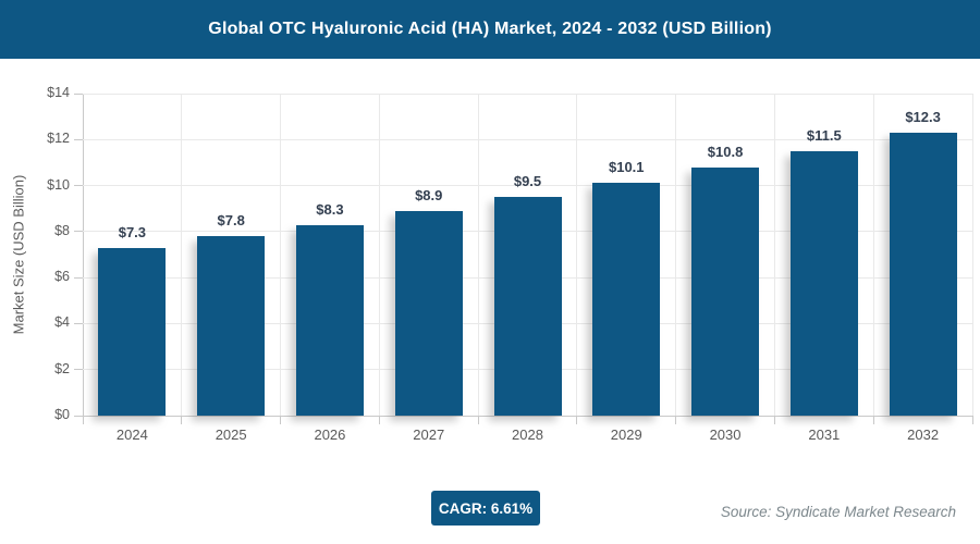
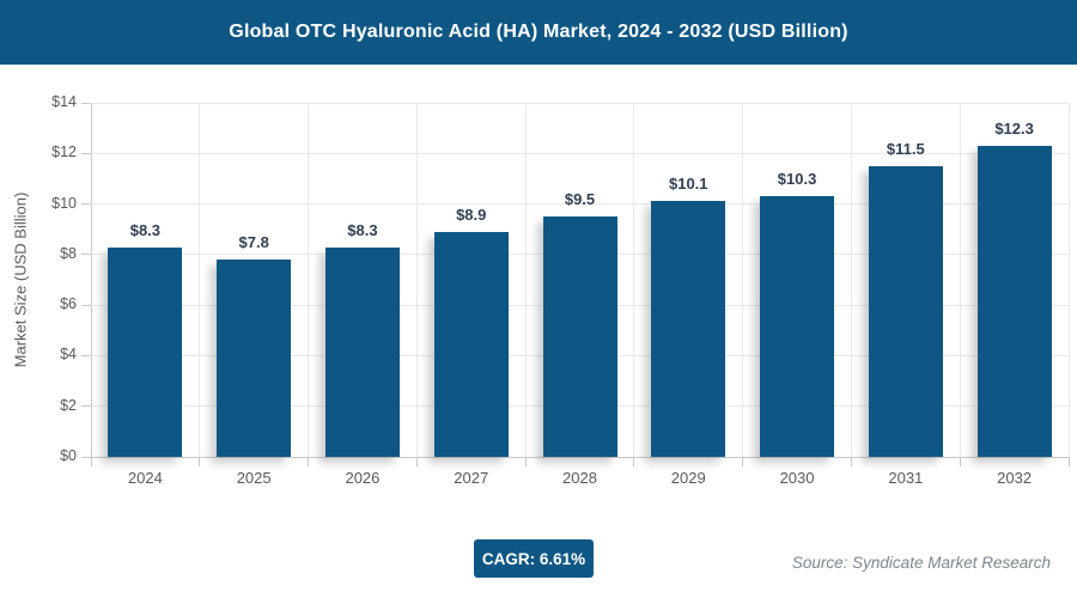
2024: $7.3 -> $8.3
2030: $10.8 -> $10.3
